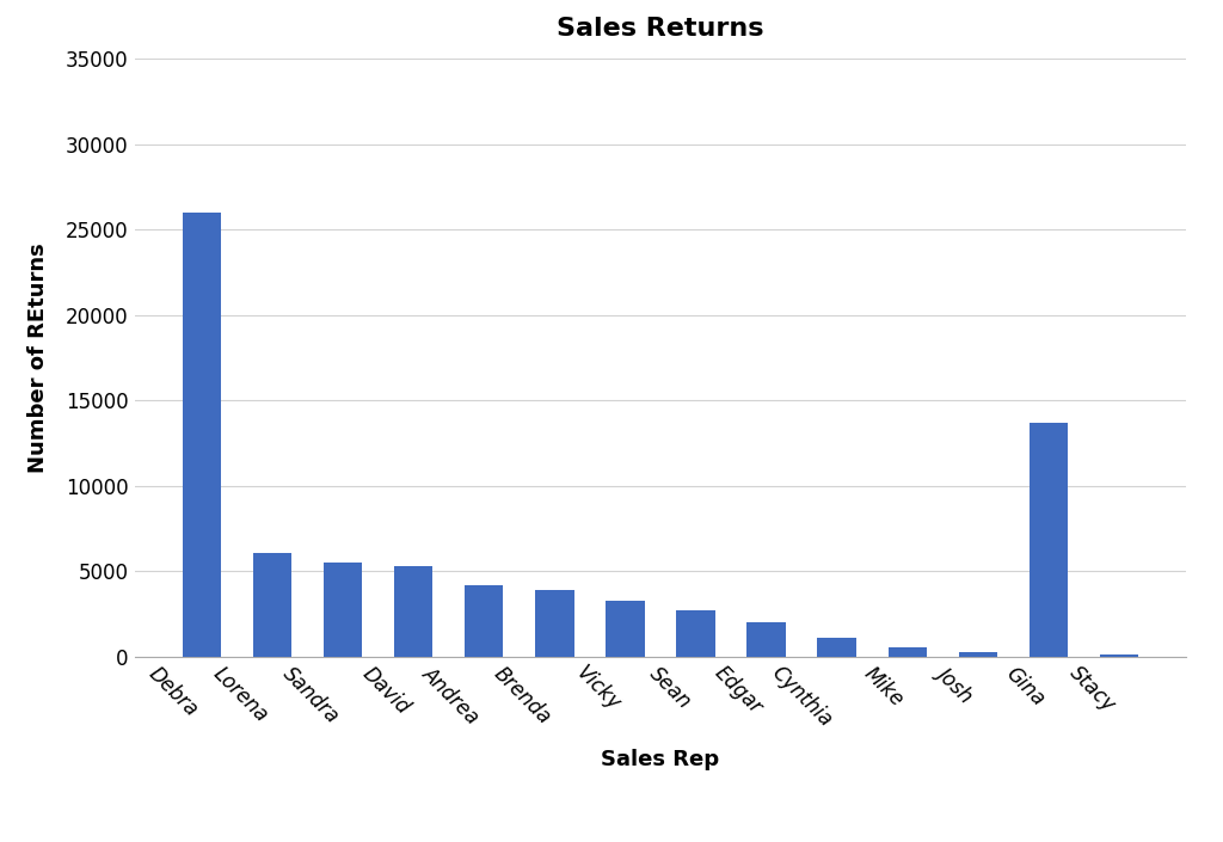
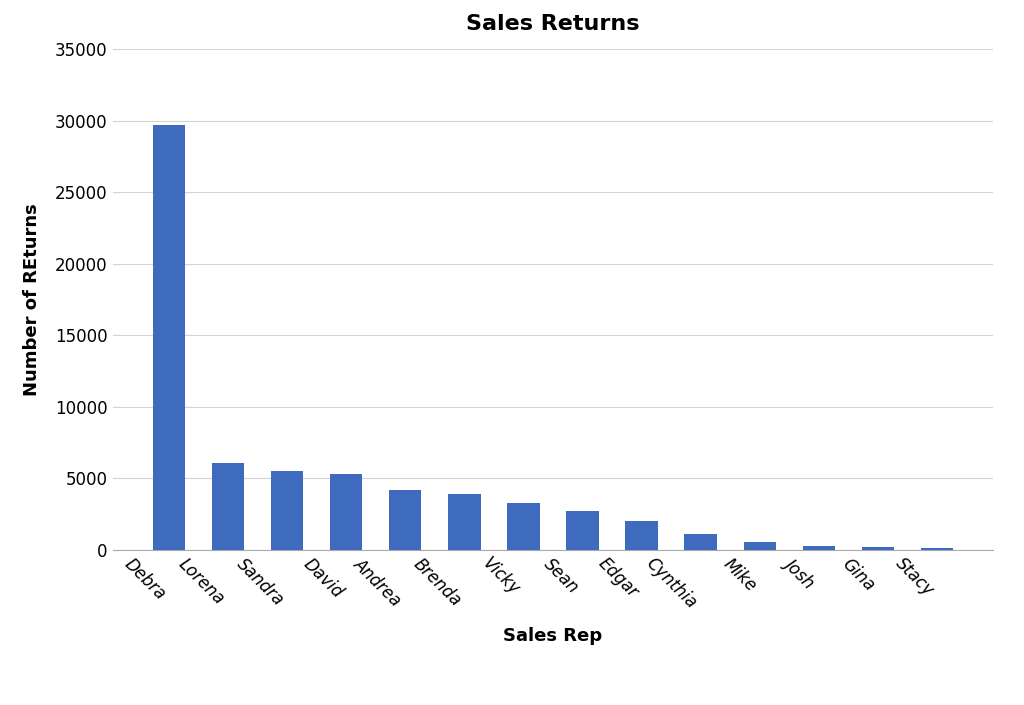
Debra: 26000 -> 29700
Gina: 13700 -> 200
